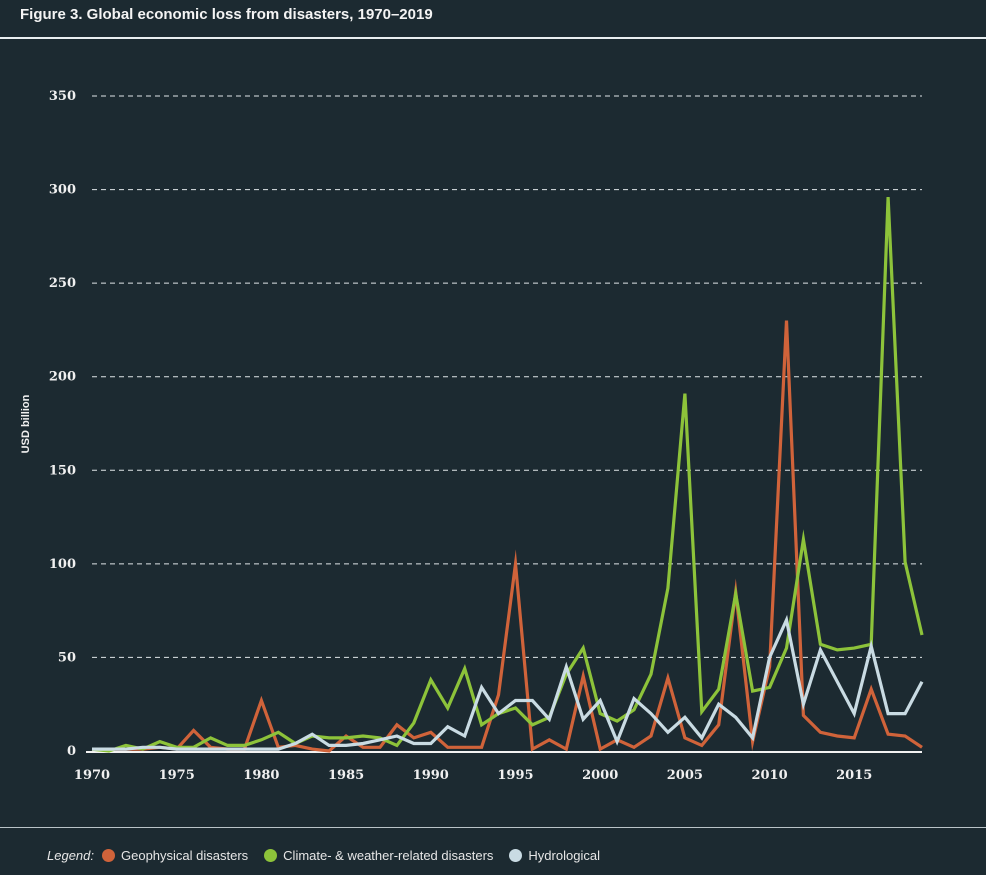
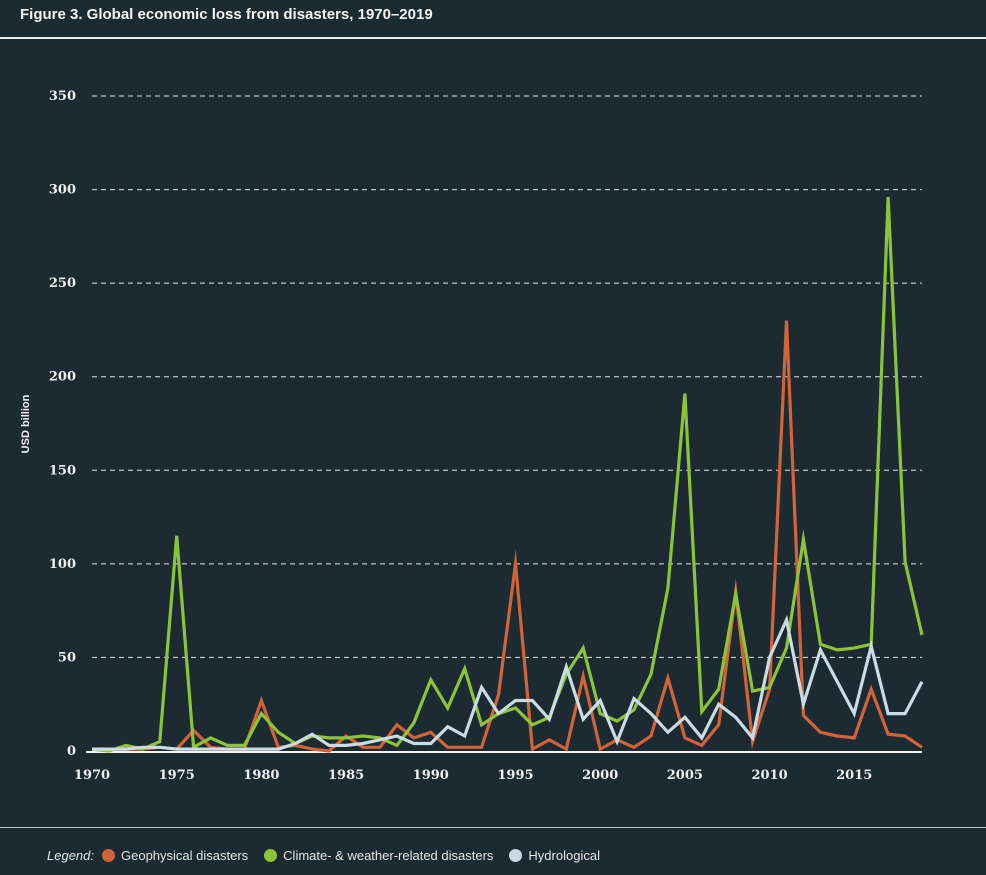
Climate- & weather-related disasters/1975: 2 -> 115
Climate- & weather-related disasters/1980: 6 -> 20
Geophysical disasters/2010: 45 -> 33
